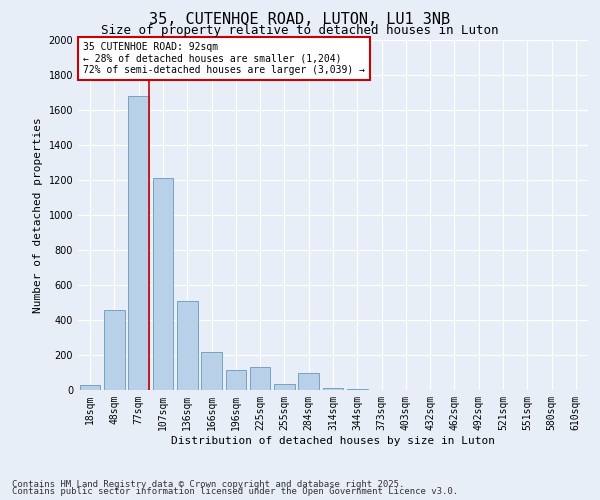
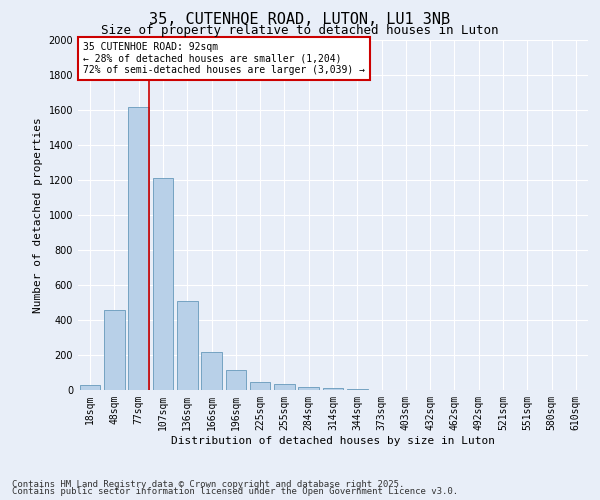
77sqm: 1680 -> 1620
225sqm: 130 -> 40
284sqm: 100 -> 20
